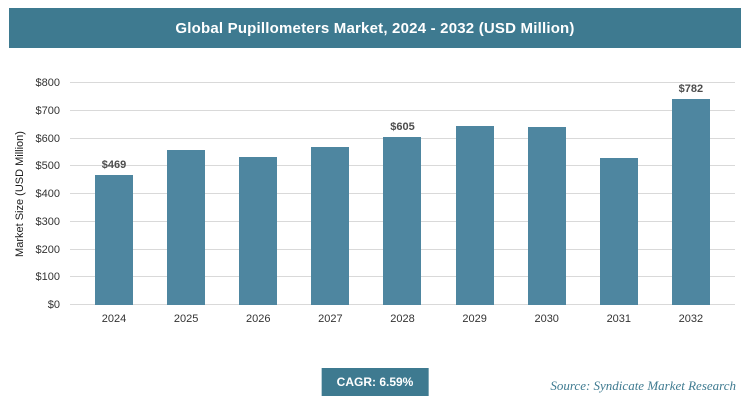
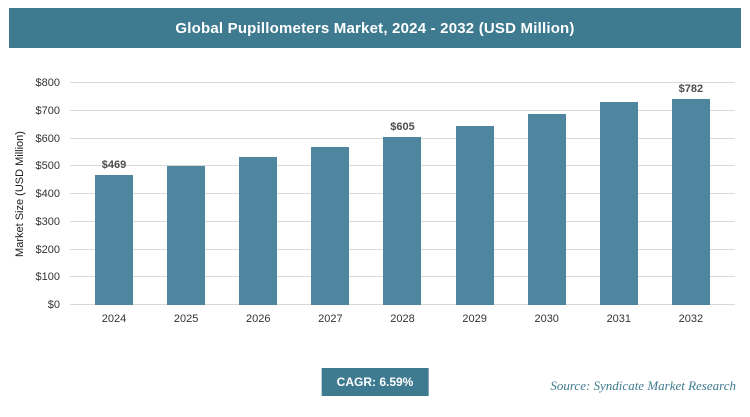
2025: $560 -> $500
2030: $640 -> $690
2031: $530 -> $730
